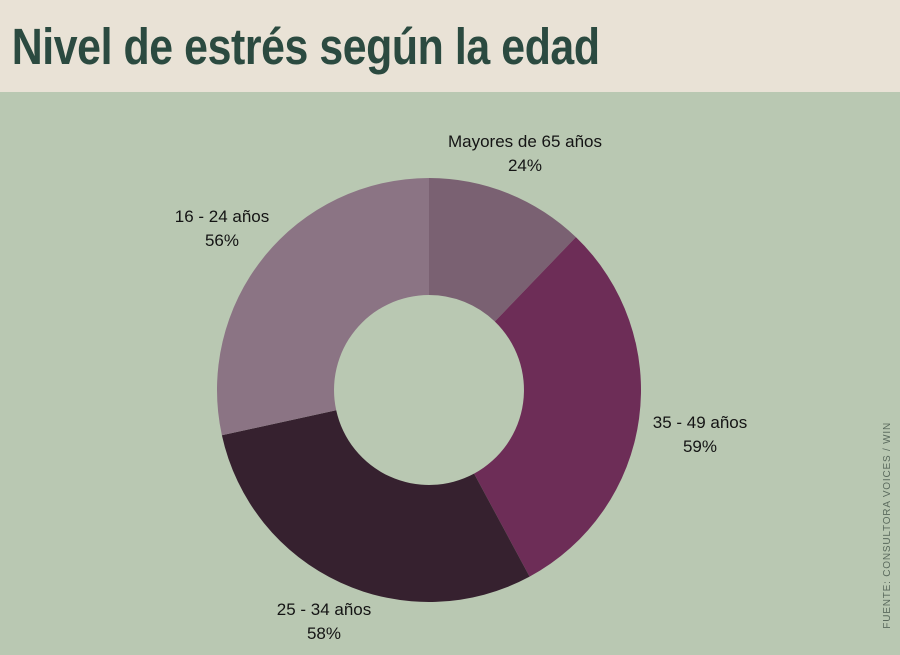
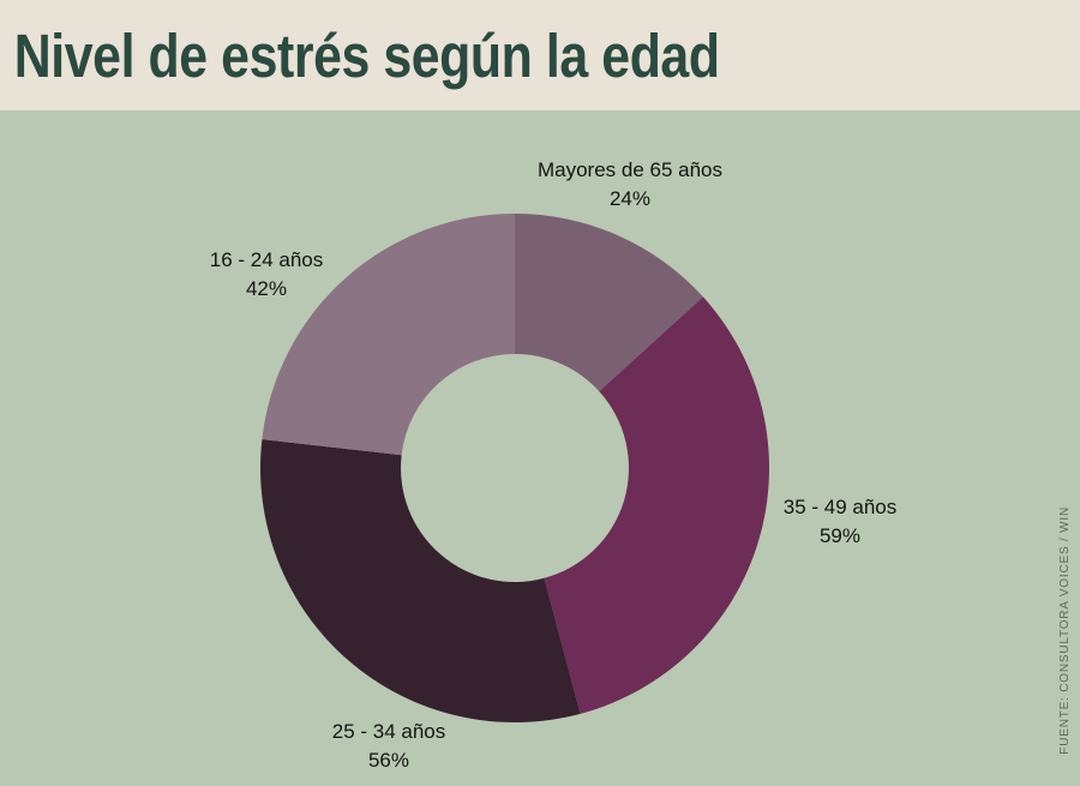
25 - 34 años: 58% -> 56%
16 - 24 años: 56% -> 42%
